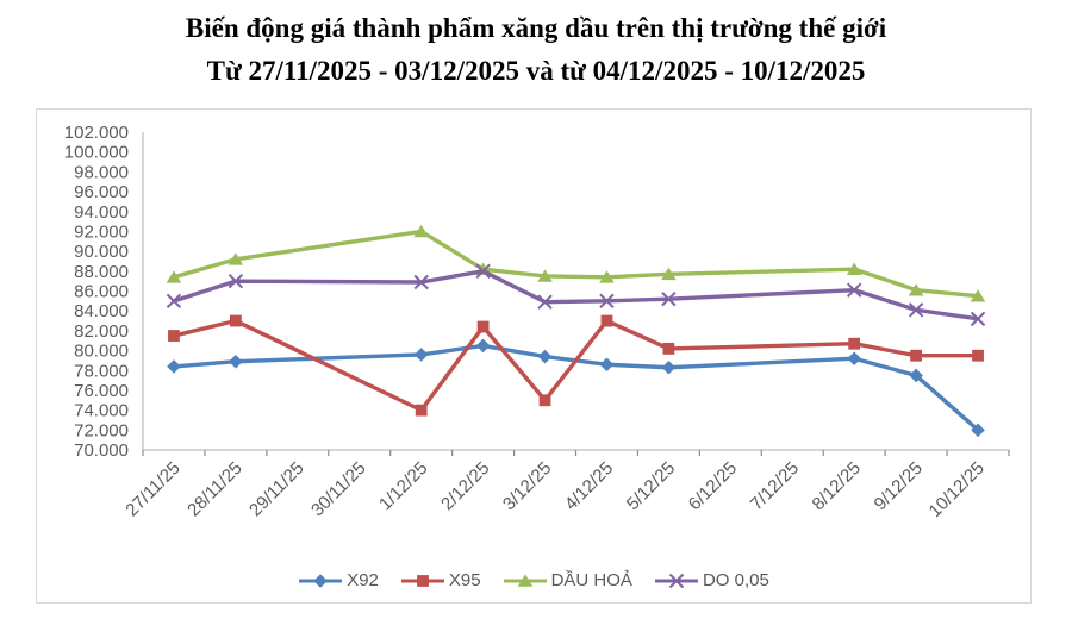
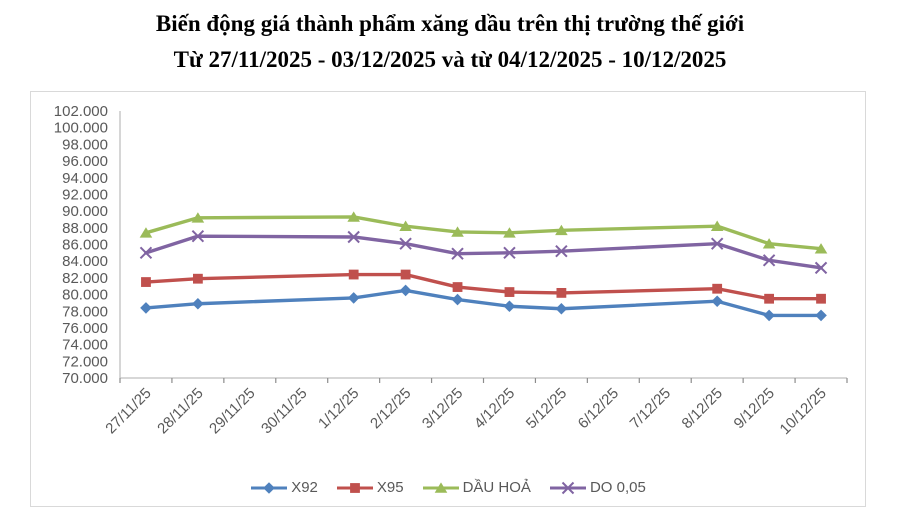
X95/28/11/25: 83 -> 82
X95/1/12/25: 74 -> 82
DẦU HOẢ/1/12/25: 92 -> 89
DO 0,05/2/12/25: 88 -> 86
X95/3/12/25: 75 -> 81
X95/4/12/25: 83 -> 80
X92/10/12/25: 72 -> 78
